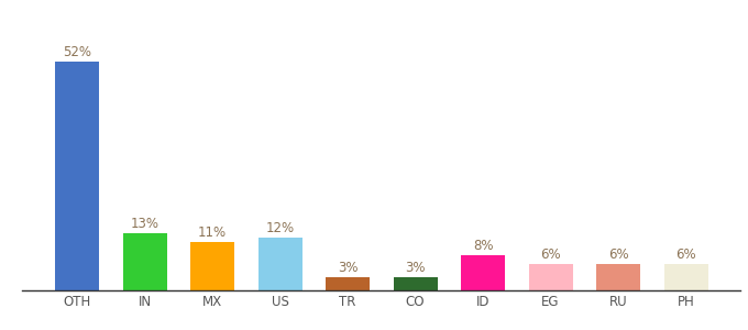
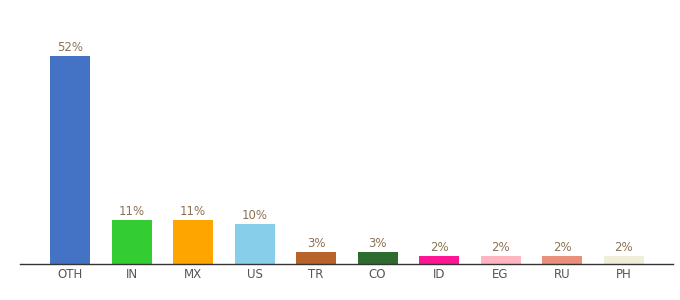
IN: 13% -> 11%
US: 12% -> 10%
ID: 8% -> 2%
EG: 6% -> 2%
RU: 6% -> 2%
PH: 6% -> 2%
